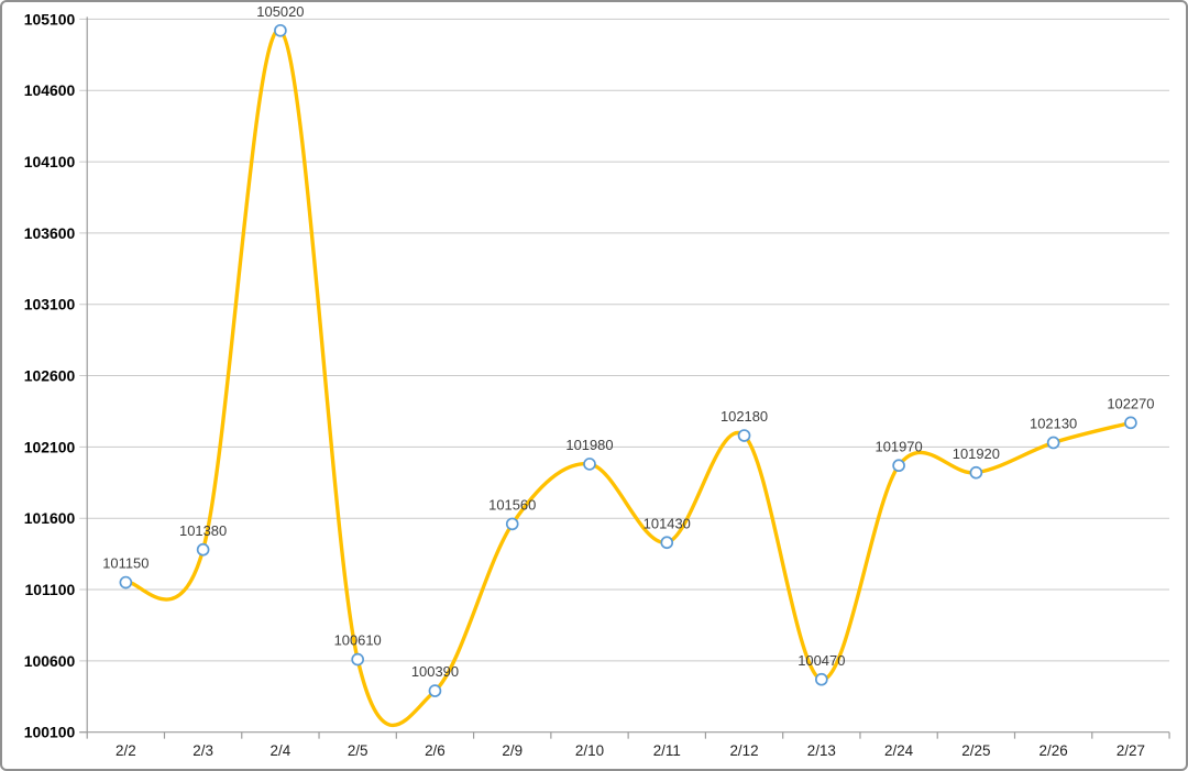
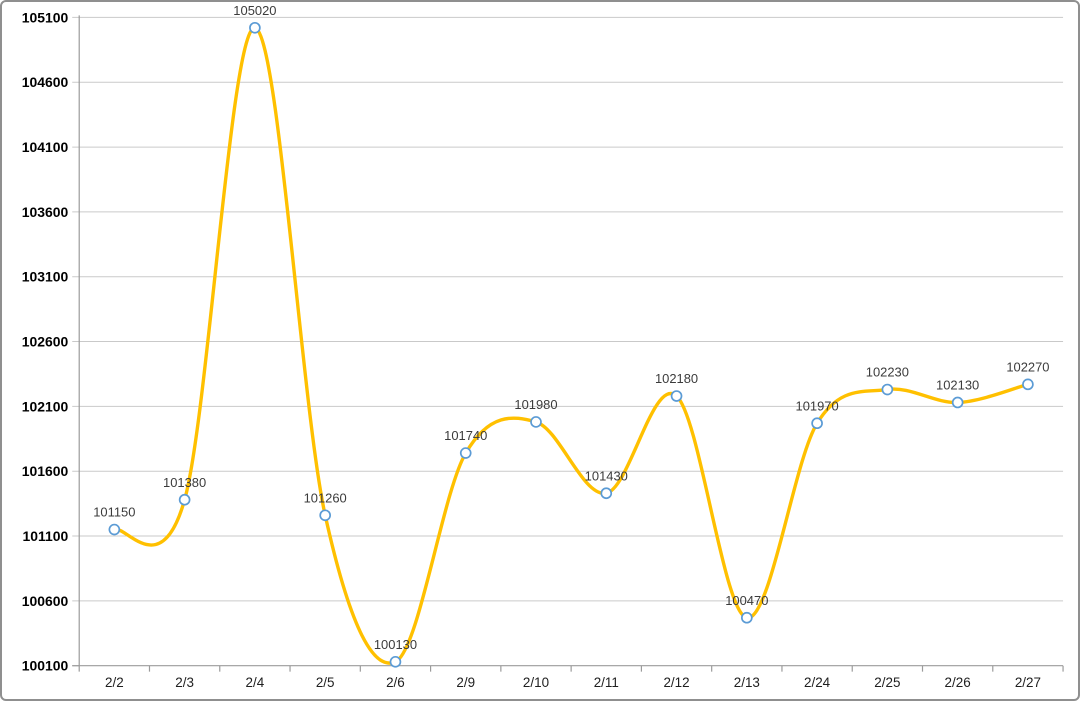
2/5: 100610 -> 101260
2/6: 100390 -> 100130
2/9: 101560 -> 101740
2/25: 101920 -> 102230
